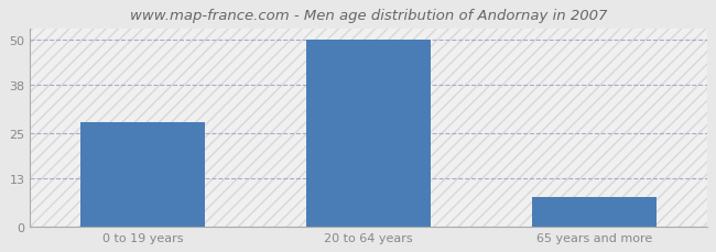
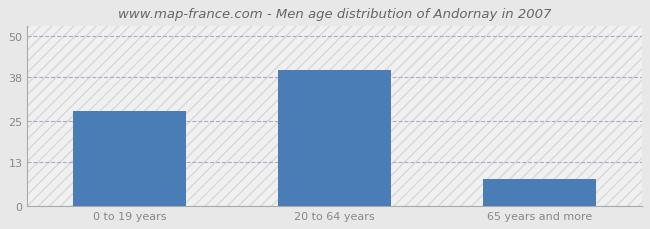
20 to 64 years: 50 -> 40
